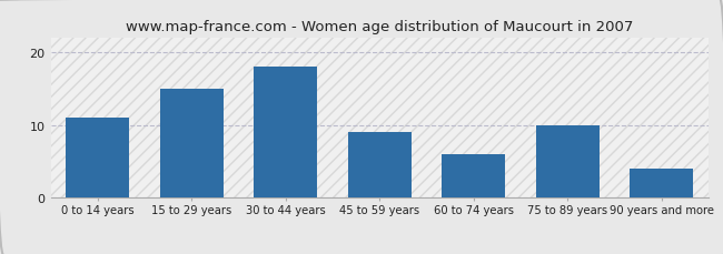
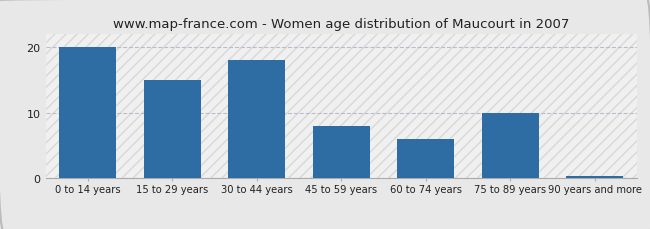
0 to 14 years: 11.0 -> 20.0
45 to 59 years: 9.0 -> 8.0
90 years and more: 4.0 -> 0.3
